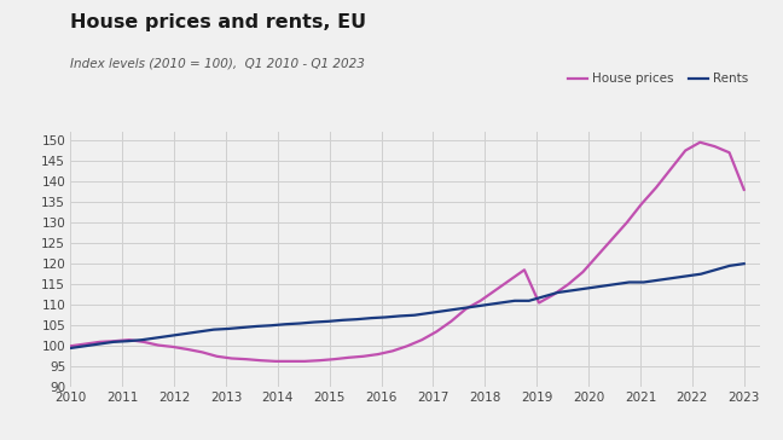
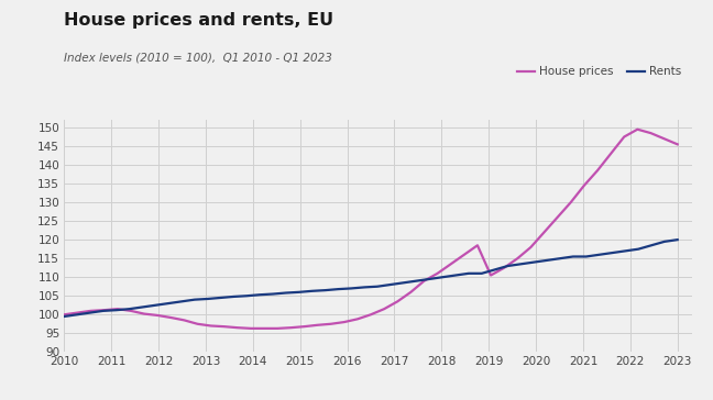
House prices/2023: 138.0 -> 145.5
